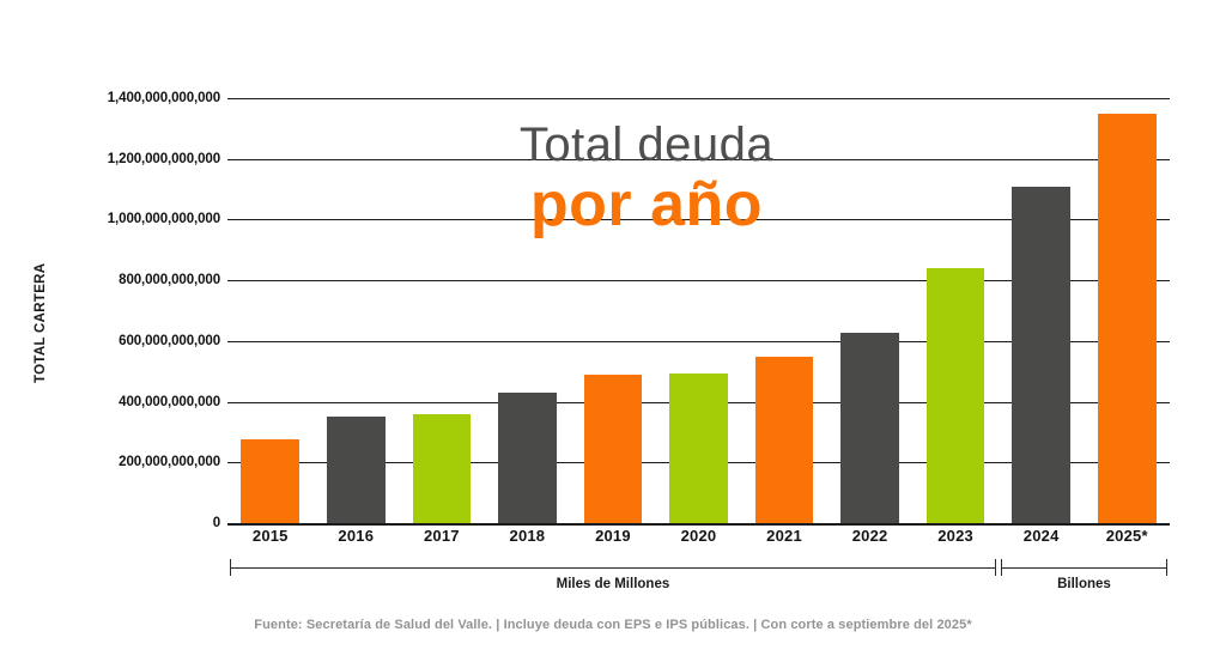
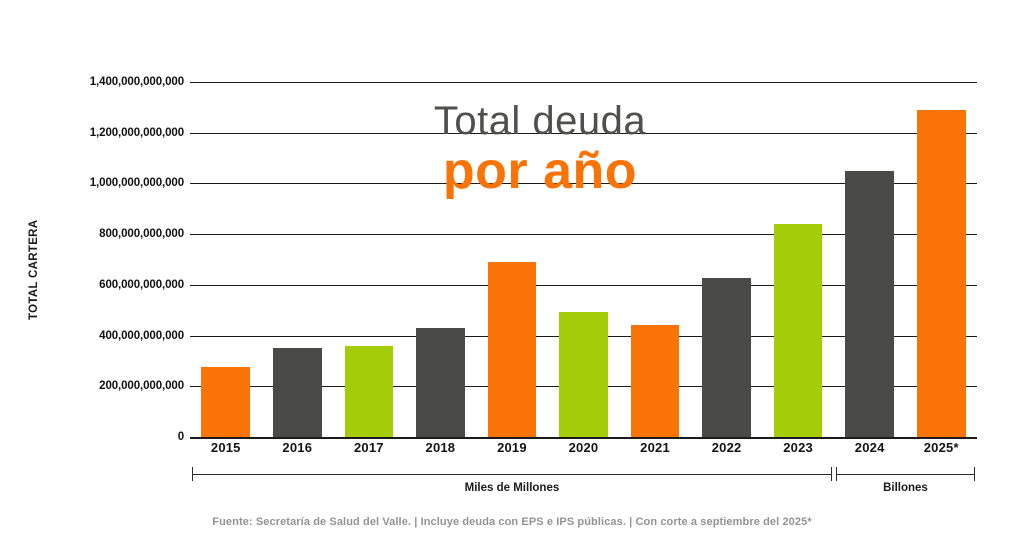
2019: 490000000000 -> 690000000000
2021: 550000000000 -> 440000000000
2024: 1110000000000 -> 1050000000000
2025*: 1350000000000 -> 1290000000000
